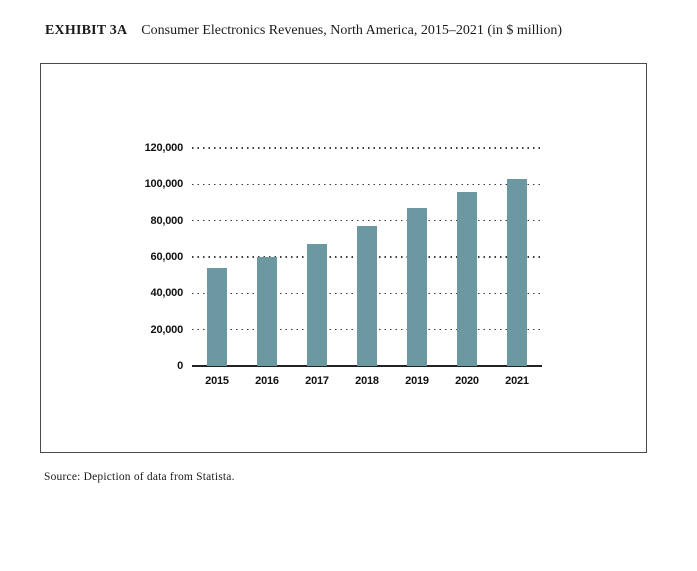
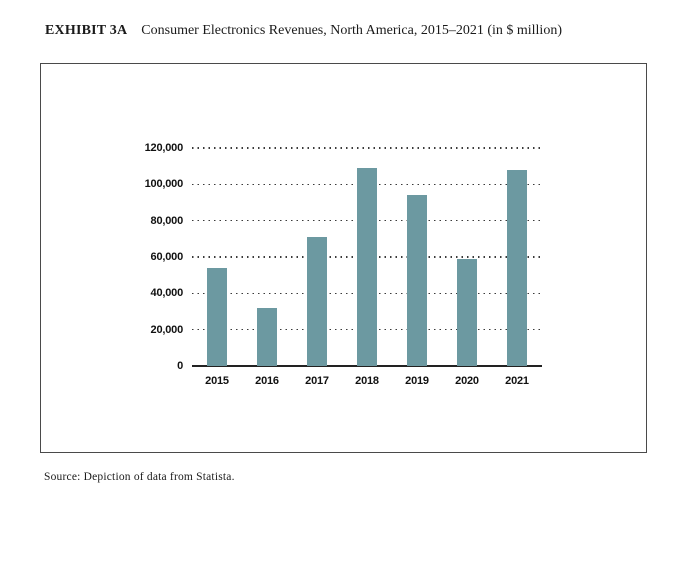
2016: 60000 -> 32000
2017: 67000 -> 71000
2018: 77000 -> 109000
2019: 87000 -> 94000
2020: 96000 -> 59000
2021: 103000 -> 108000
